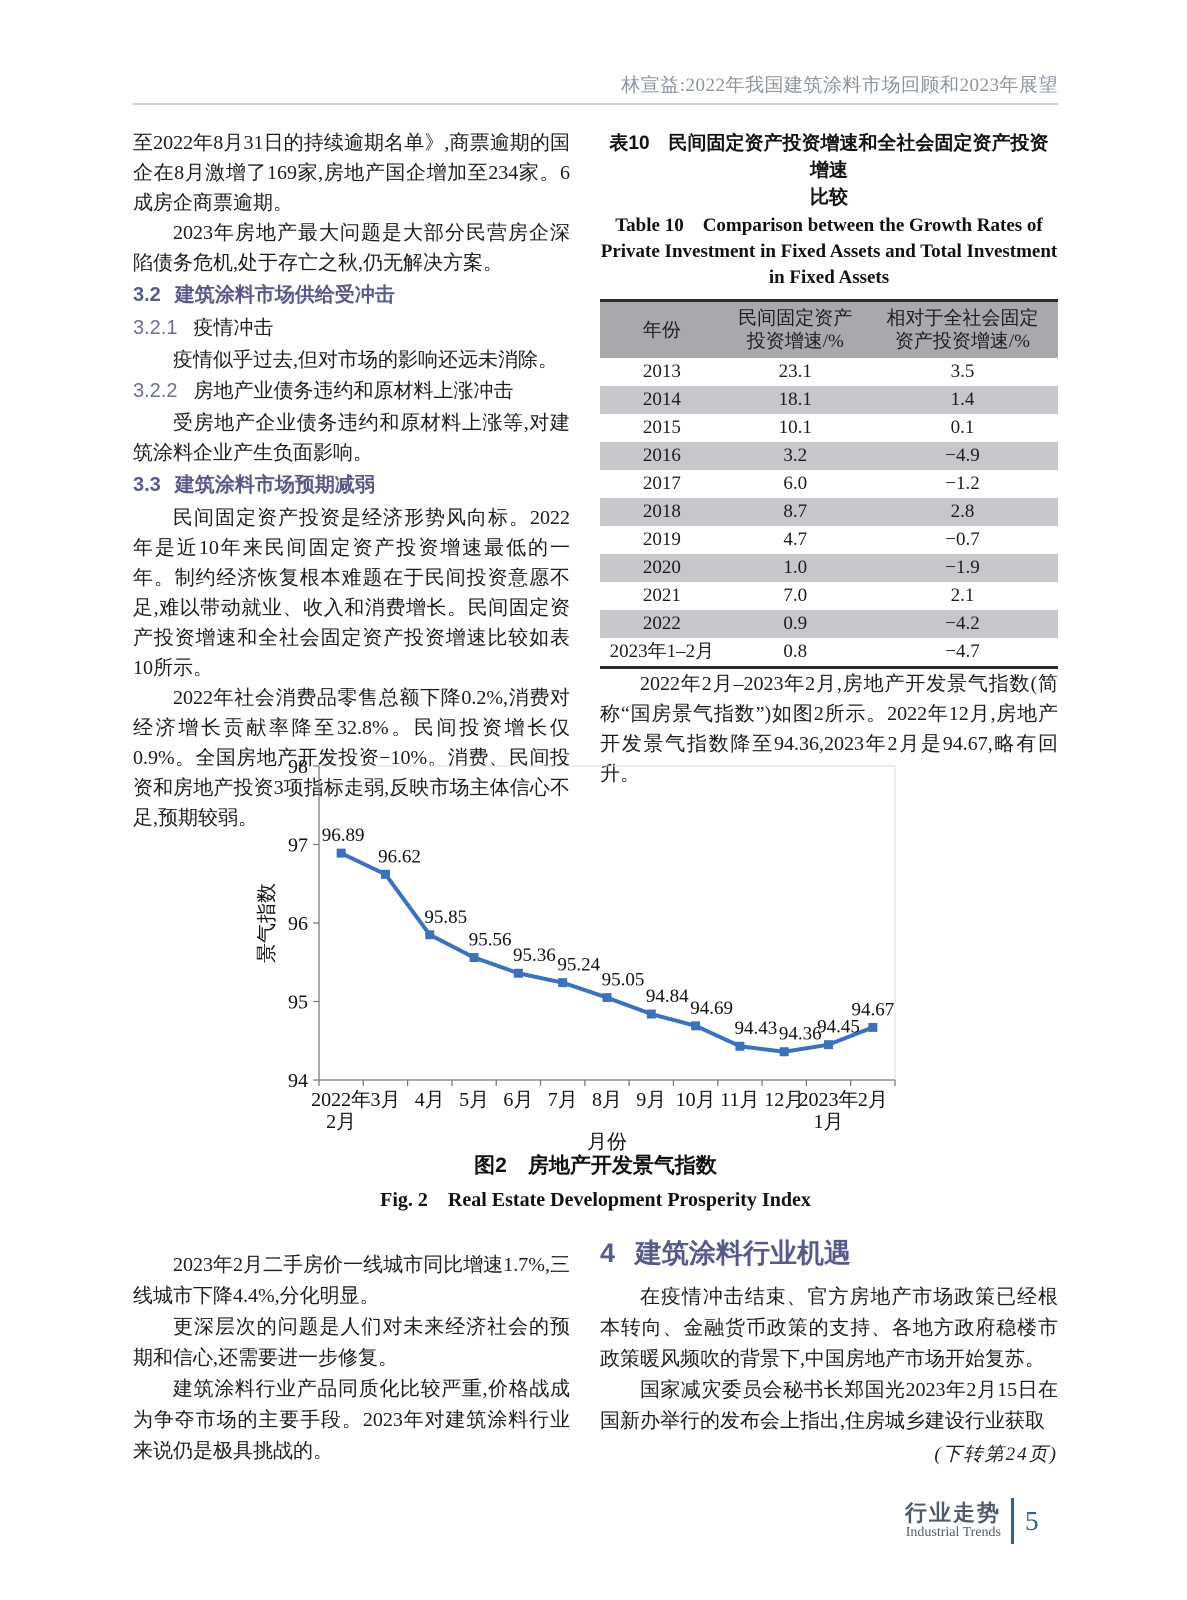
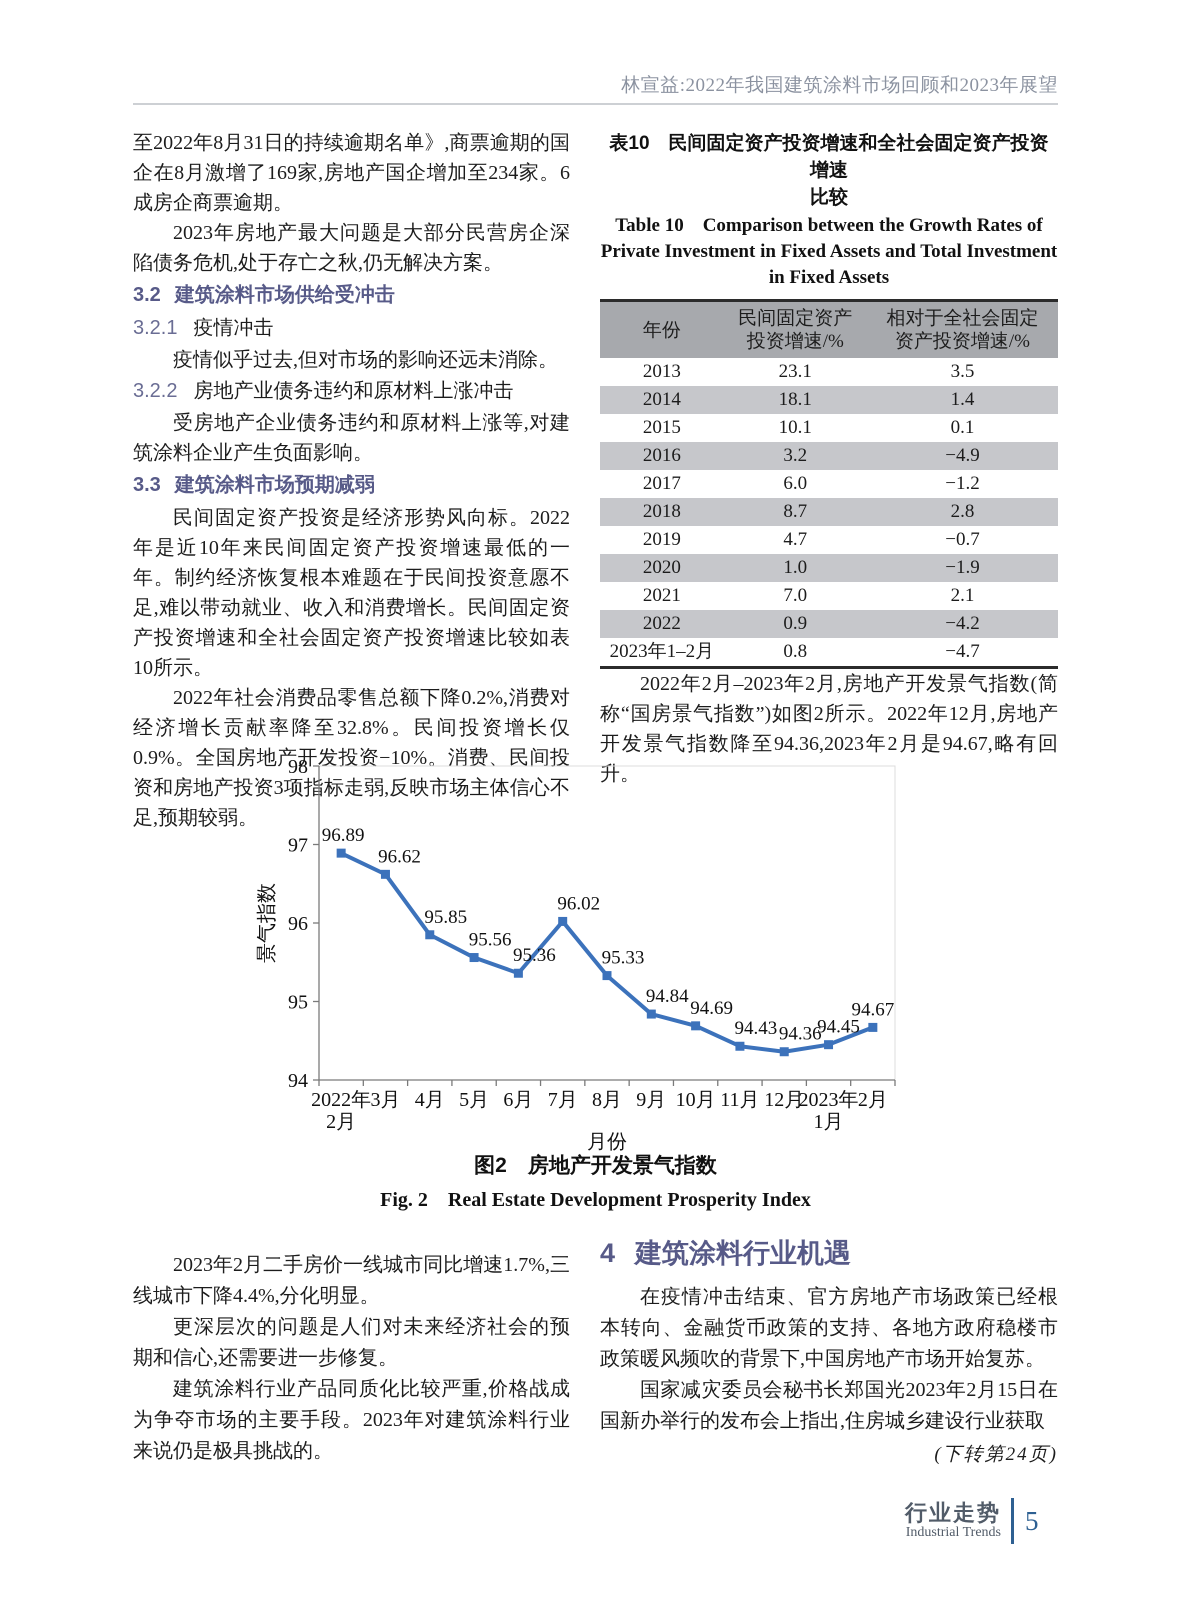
7月: 95.24 -> 96.02
8月: 95.05 -> 95.33
